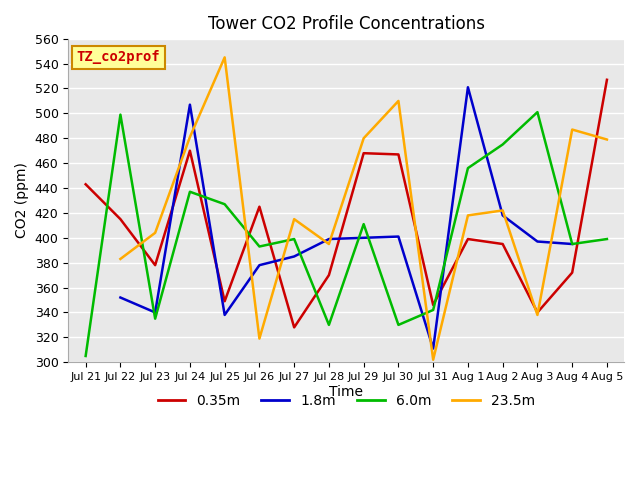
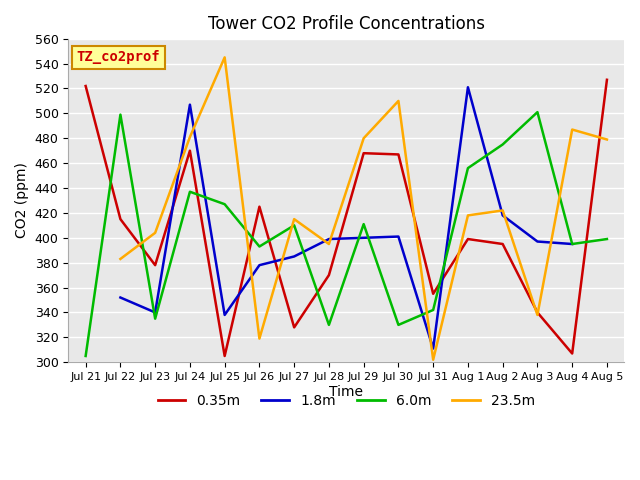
0.35m/Jul 21: 443 -> 522
0.35m/Jul 25: 349 -> 305
6.0m/Jul 27: 399 -> 410
0.35m/Jul 31: 346 -> 355
0.35m/Aug 4: 372 -> 307
